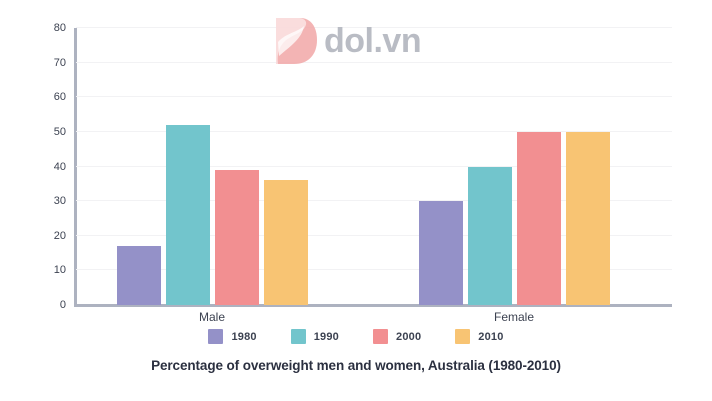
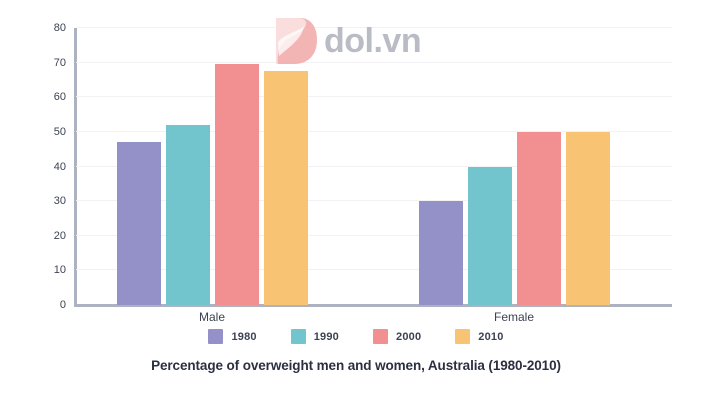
1980/Male: 17 -> 47
2000/Male: 39 -> 70
2010/Male: 36 -> 68
